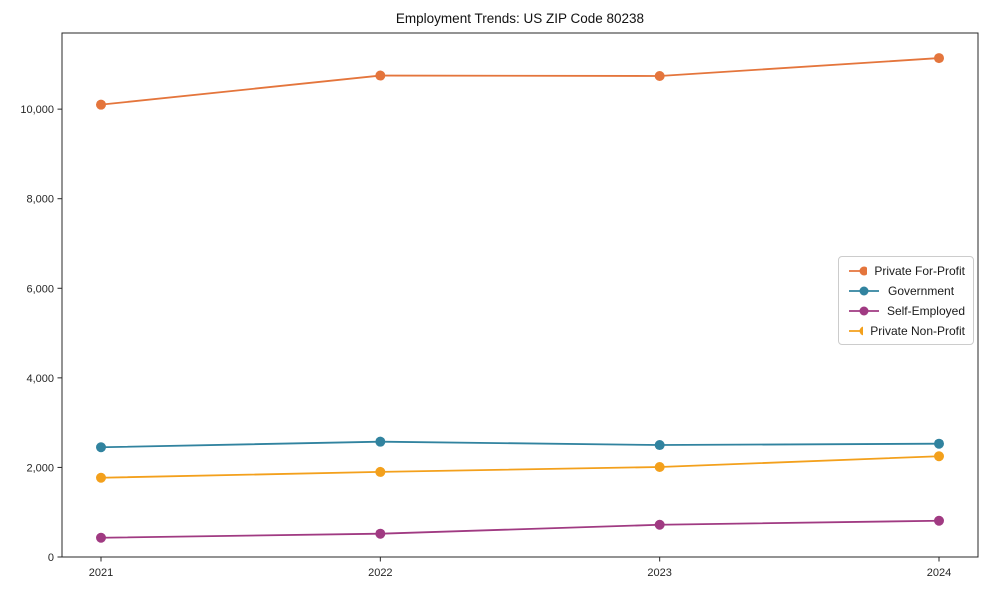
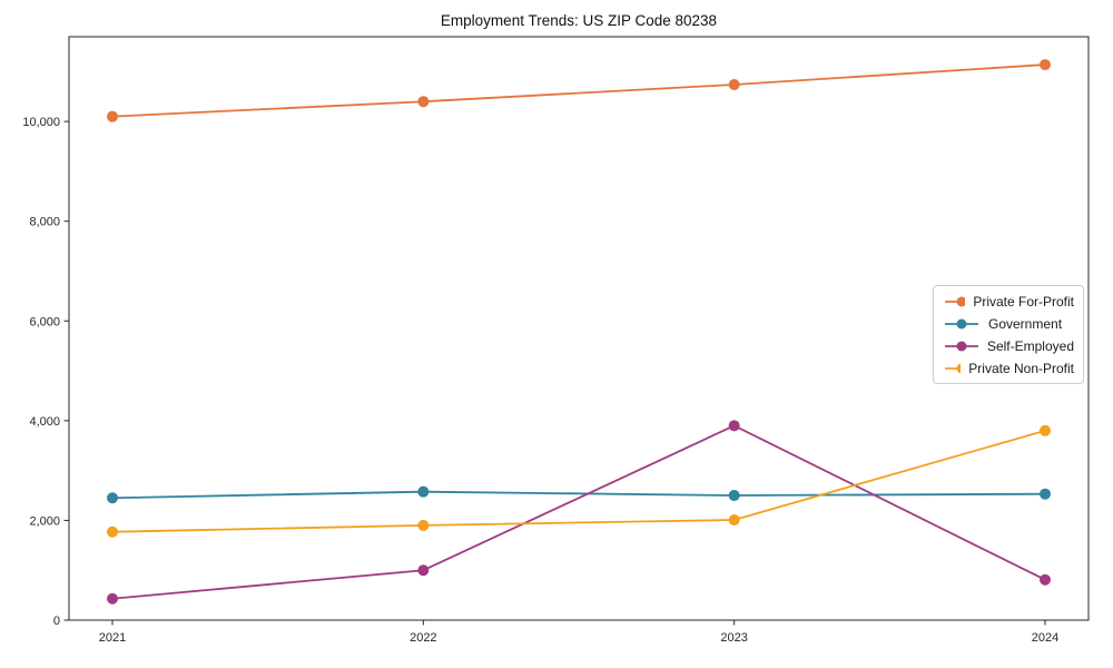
Private For-Profit/2022: 10800 -> 10400
Self-Employed/2022: 500 -> 1000
Self-Employed/2023: 700 -> 3900
Private Non-Profit/2024: 2200 -> 3800
